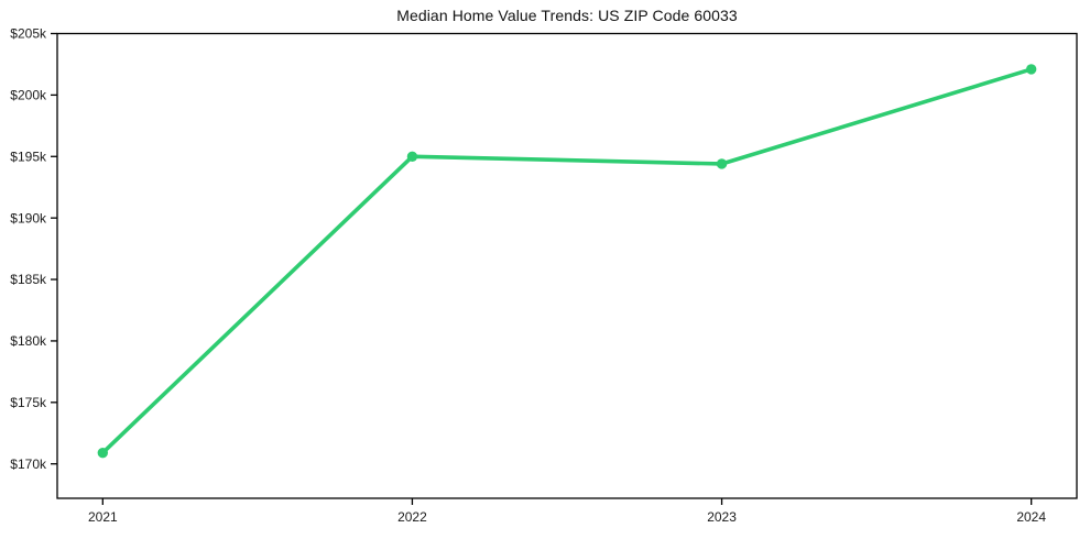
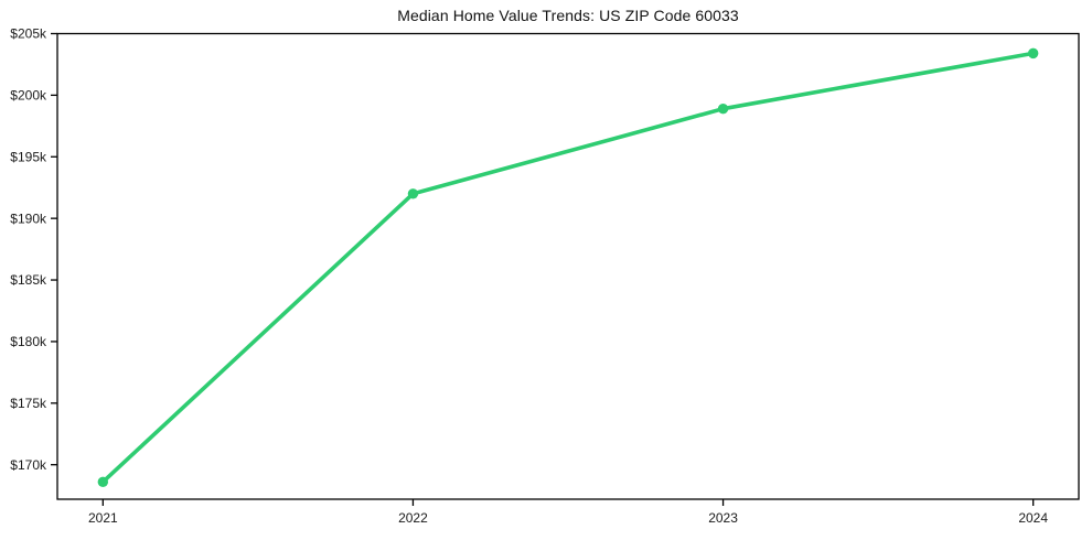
2021: $170.9k -> $168.6k
2022: $195.0k -> $192.0k
2023: $194.4k -> $198.9k
2024: $202.1k -> $203.4k
